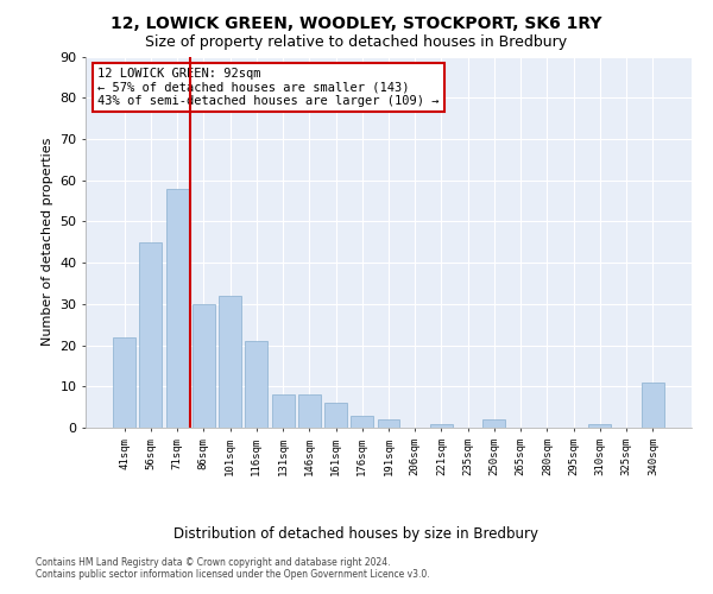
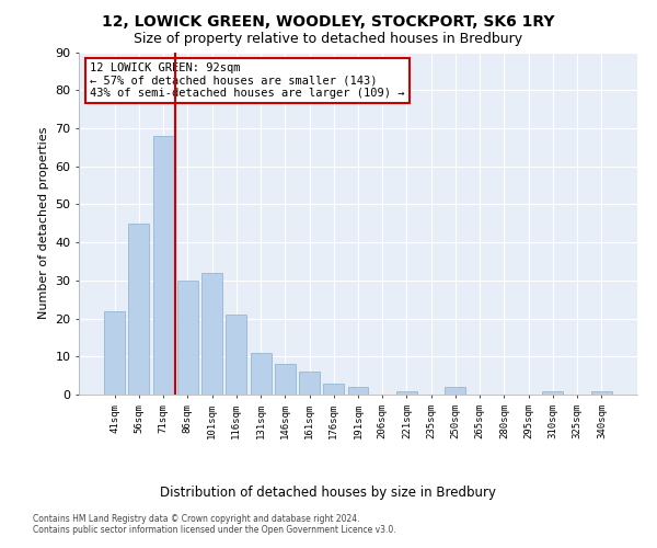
71sqm: 58 -> 68
131sqm: 8 -> 11
340sqm: 11 -> 1
